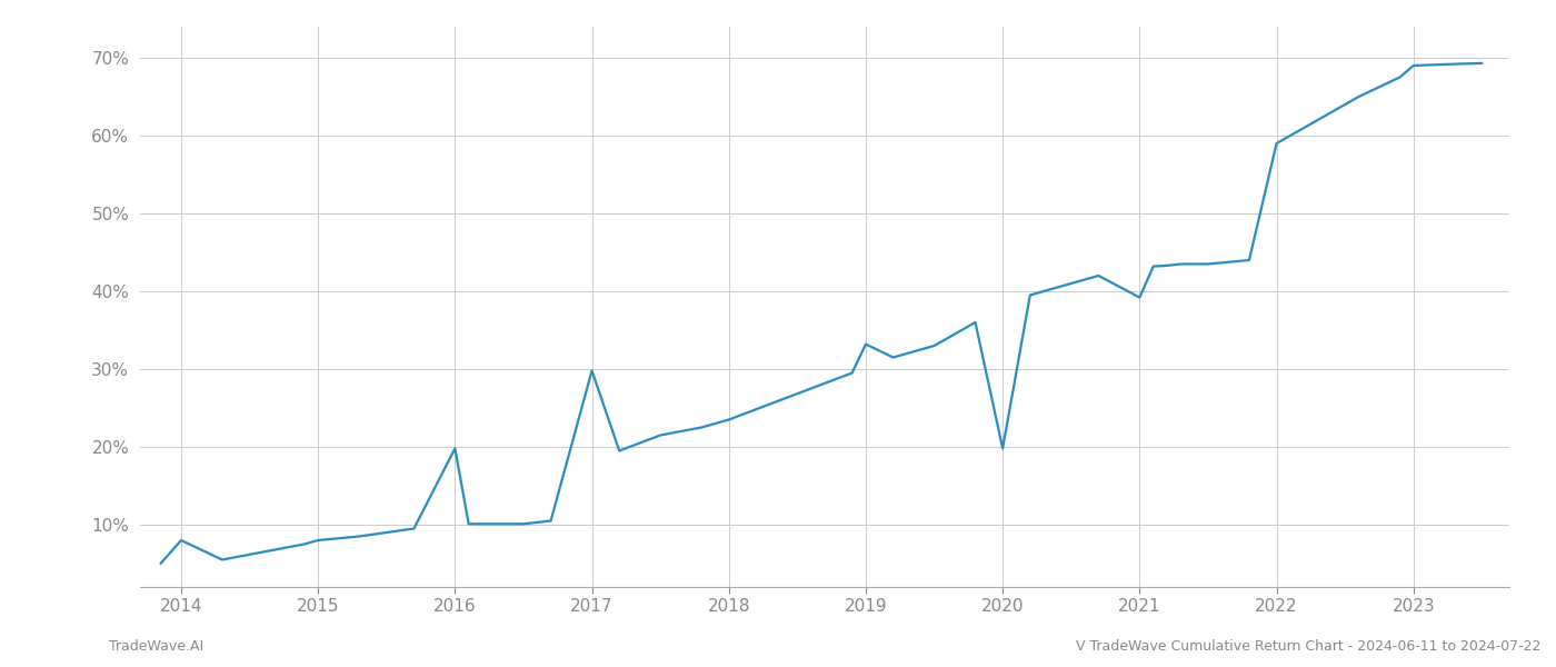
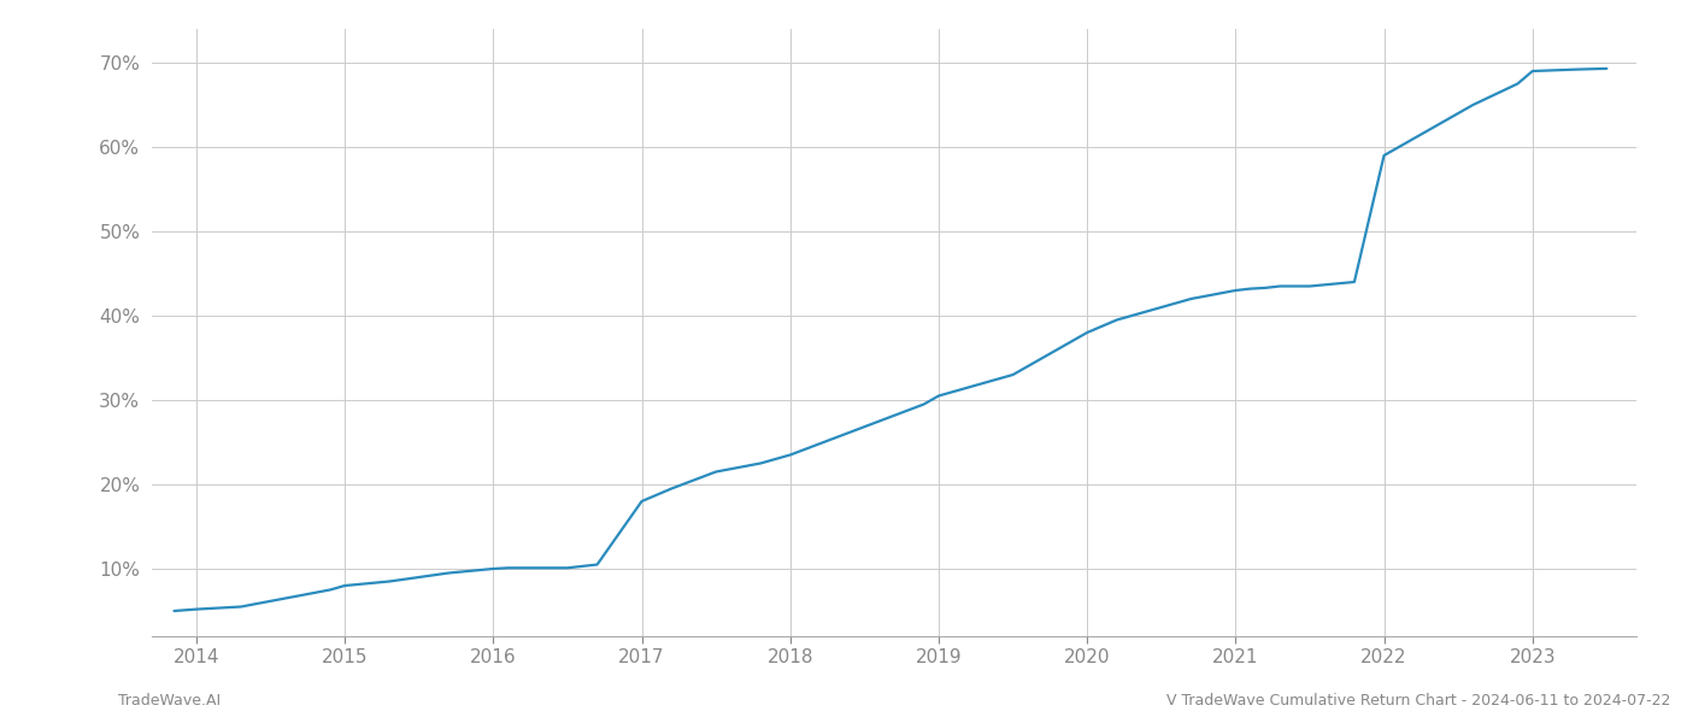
2014: 8.0% -> 5.2%
2016: 19.8% -> 10.0%
2017: 29.8% -> 18.0%
2019: 33.2% -> 30.5%
2020: 19.8% -> 38.0%
2021: 39.2% -> 43.0%
